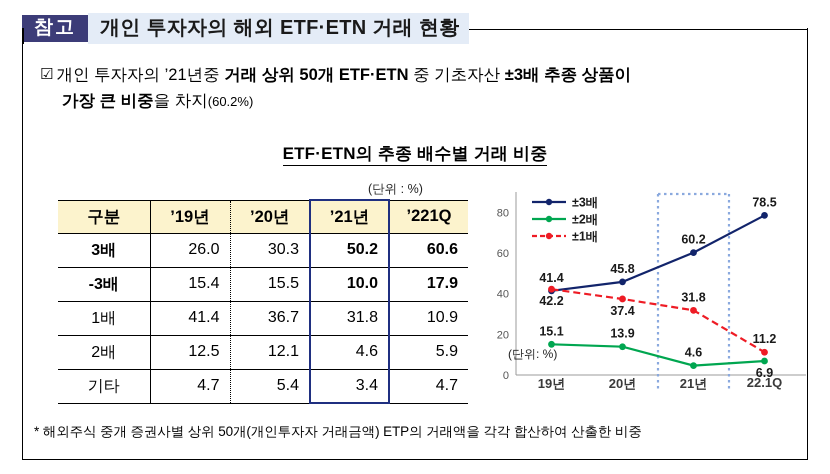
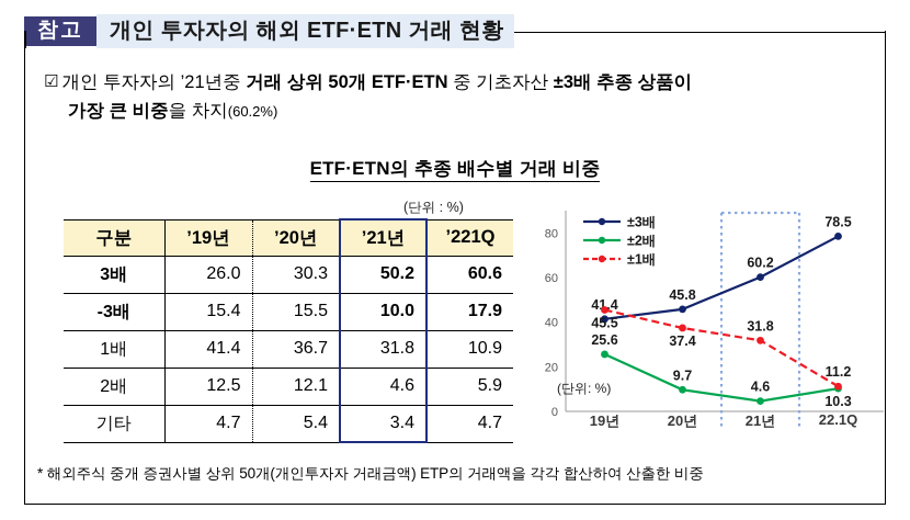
±2배/19년: 15.1 -> 25.6
±1배/19년: 42.2 -> 45.5
±2배/20년: 13.9 -> 9.7
±2배/22.1Q: 6.9 -> 10.3
